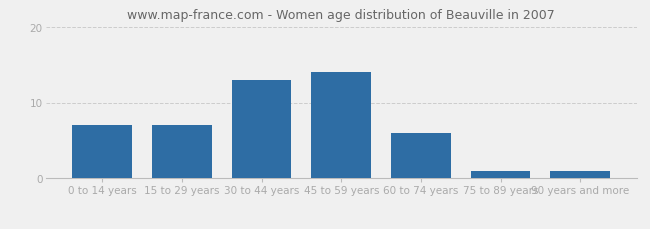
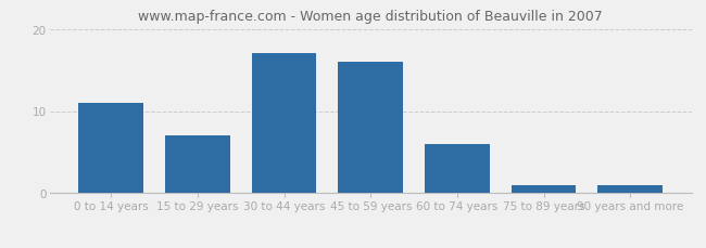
0 to 14 years: 7 -> 11
30 to 44 years: 13 -> 17
45 to 59 years: 14 -> 16
